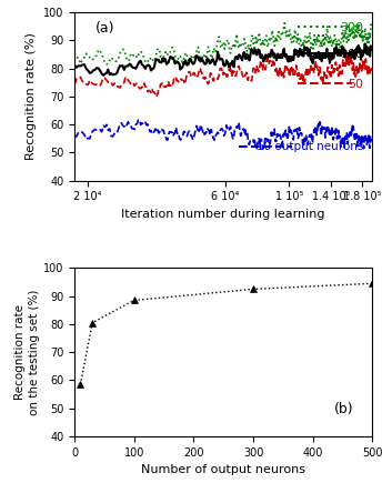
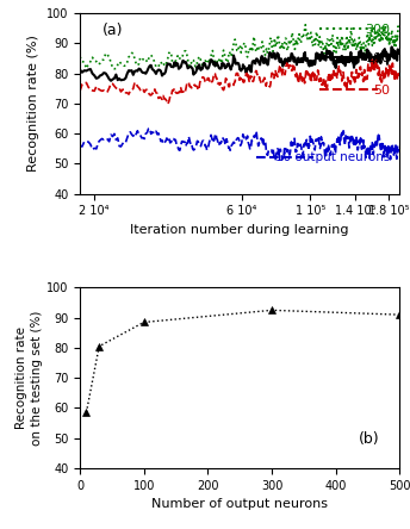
500: 94.5 -> 91.0
